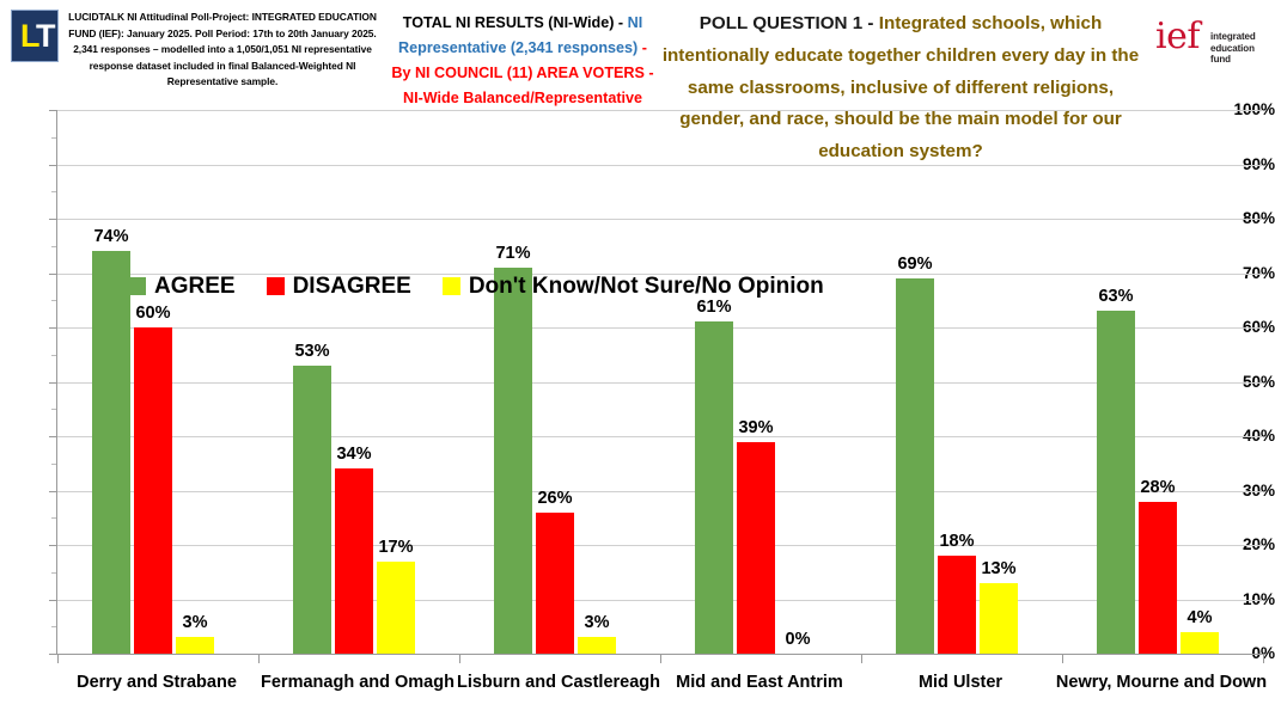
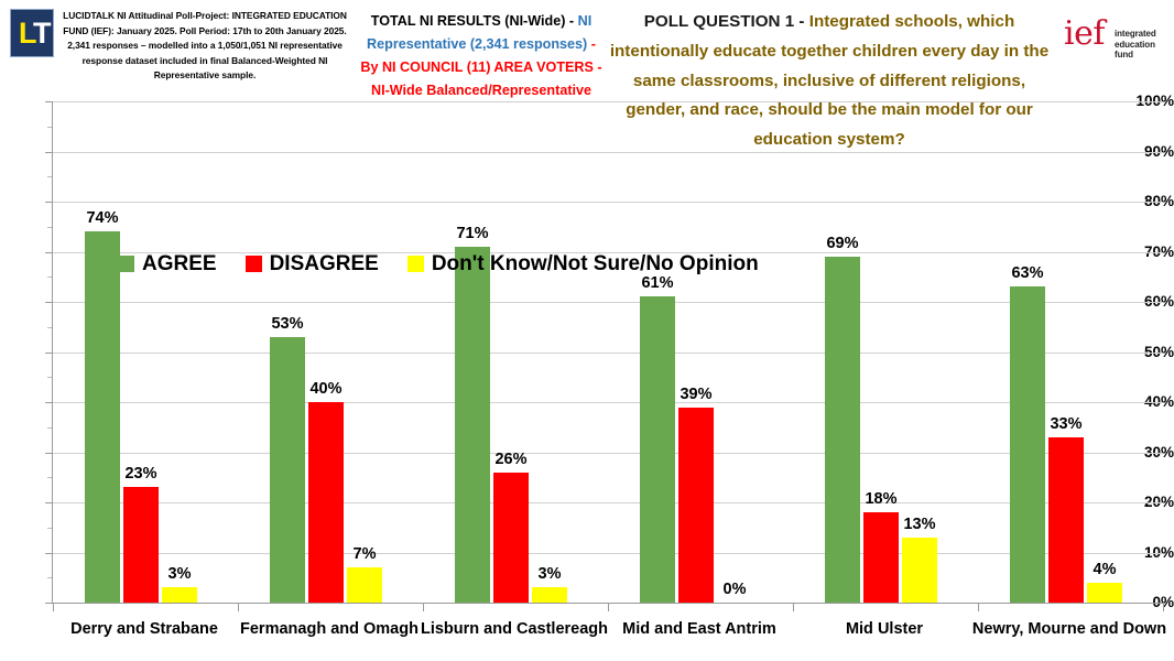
DISAGREE/Derry and Strabane: 60% -> 23%
DISAGREE/Fermanagh and Omagh: 34% -> 40%
Don't Know/Not Sure/No Opinion/Fermanagh and Omagh: 17% -> 7%
DISAGREE/Newry, Mourne and Down: 28% -> 33%
